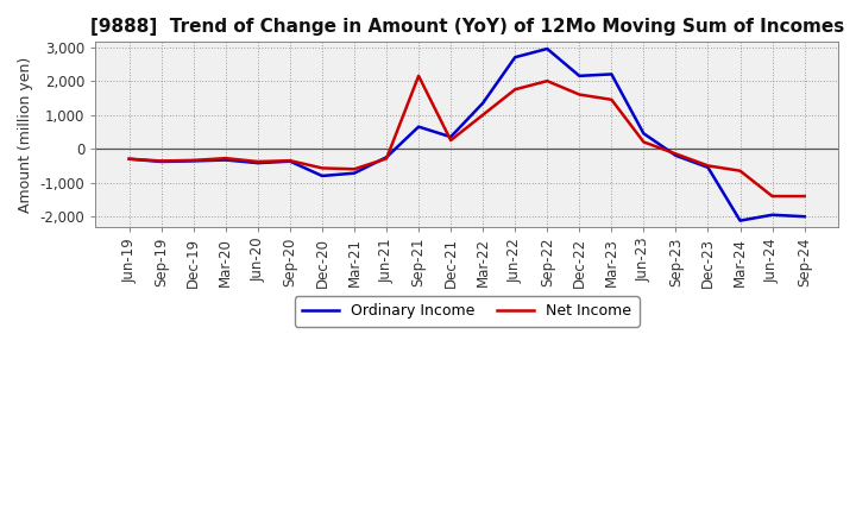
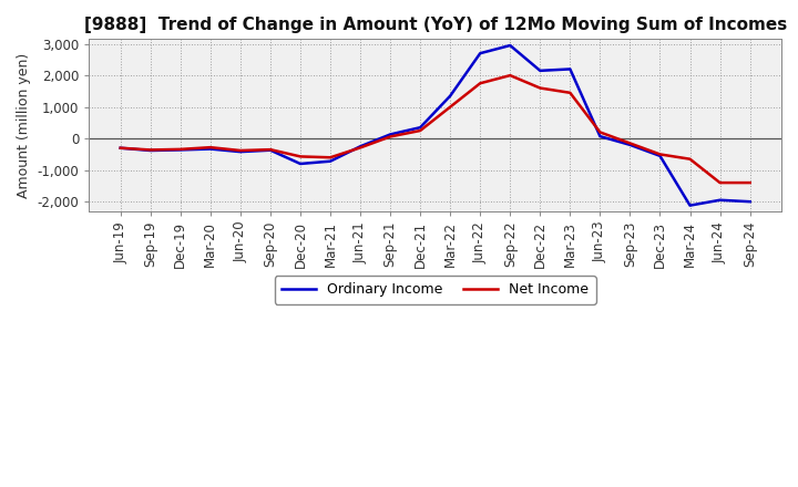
Ordinary Income/Sep-21: 650 -> 130
Net Income/Sep-21: 2,150 -> 60
Ordinary Income/Jun-23: 450 -> 70
